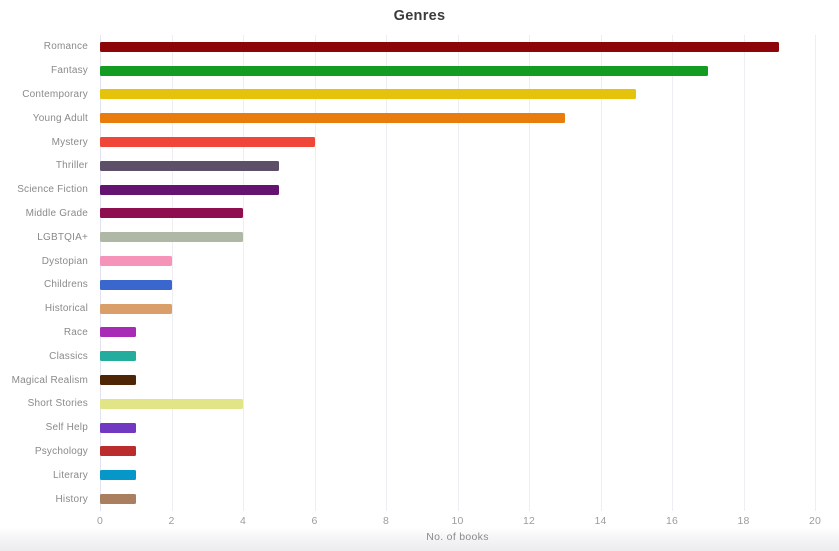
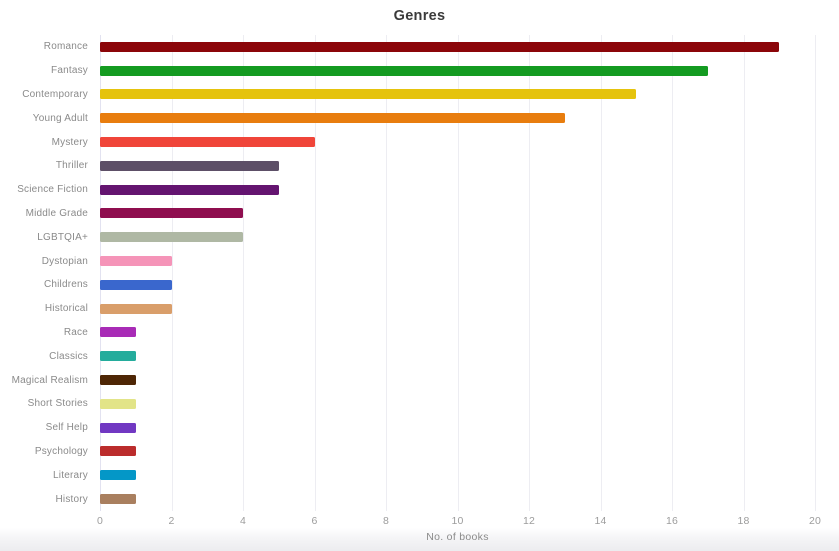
Short Stories: 4 -> 1
